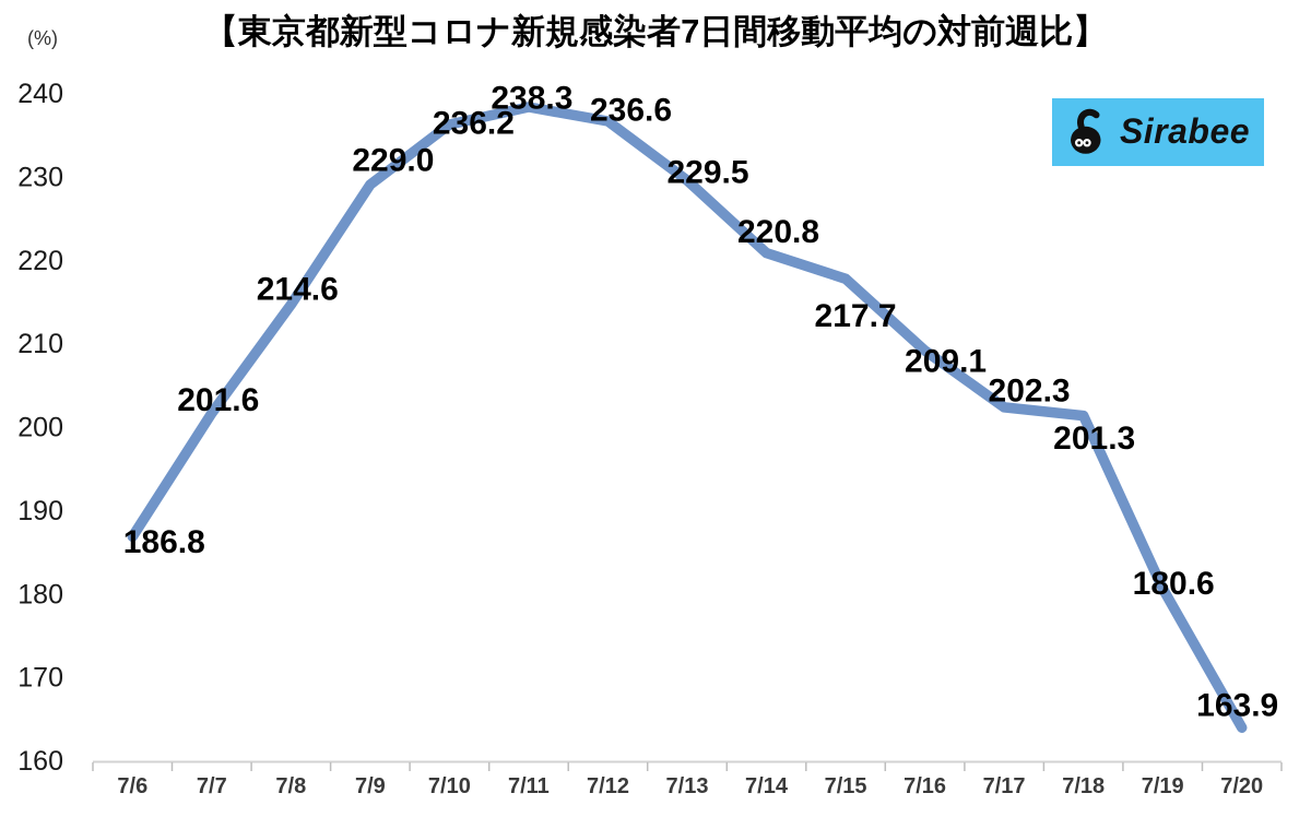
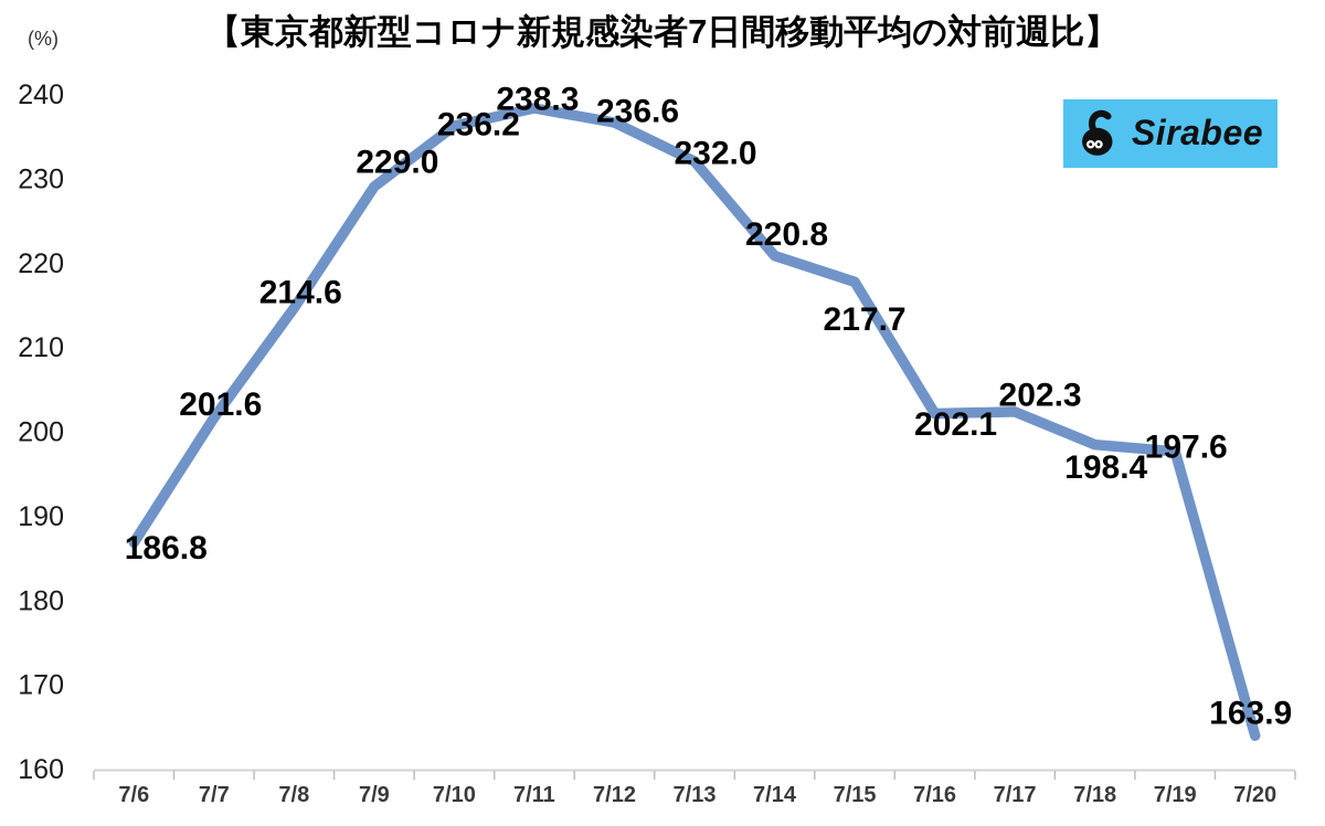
7/13: 229.5 -> 232.0
7/16: 209.1 -> 202.1
7/18: 201.3 -> 198.4
7/19: 180.6 -> 197.6
